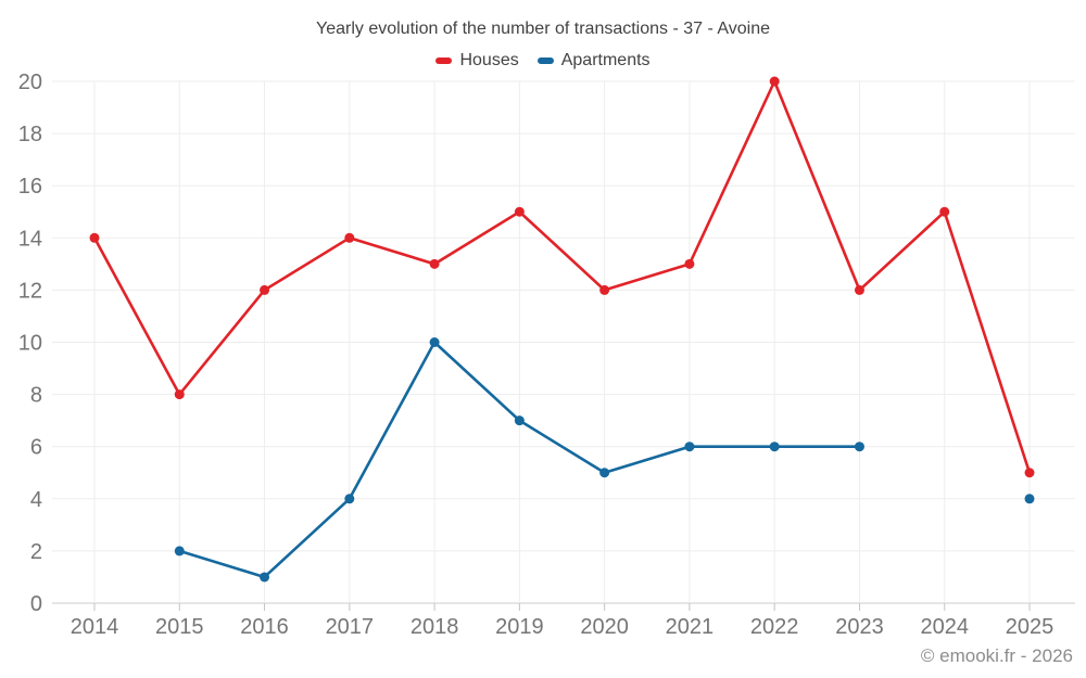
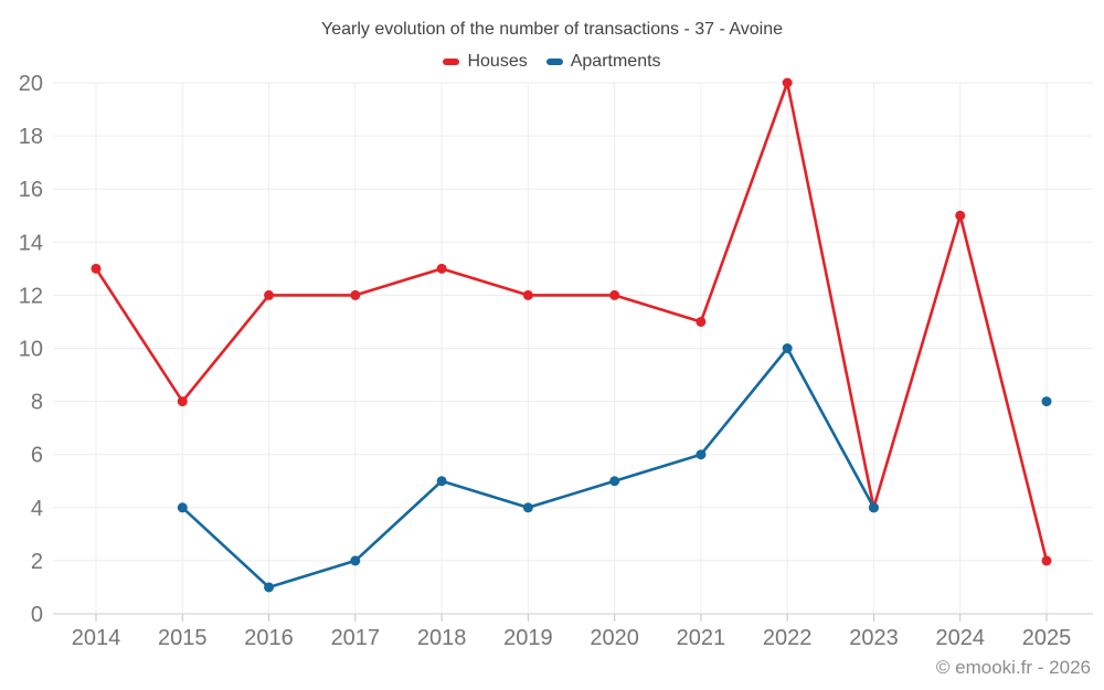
Houses/2014: 14 -> 13
Apartments/2015: 2 -> 4
Houses/2017: 14 -> 12
Apartments/2017: 4 -> 2
Apartments/2018: 10 -> 5
Houses/2019: 15 -> 12
Apartments/2019: 7 -> 4
Houses/2021: 13 -> 11
Apartments/2022: 6 -> 10
Houses/2023: 12 -> 4
Apartments/2023: 6 -> 4
Houses/2025: 5 -> 2
Apartments/2025: 4 -> 8
